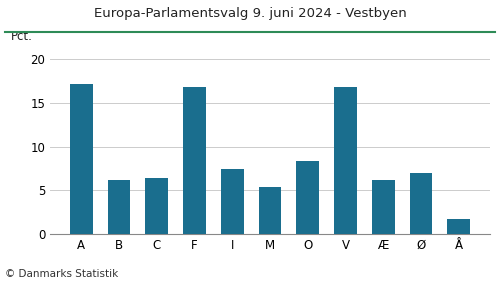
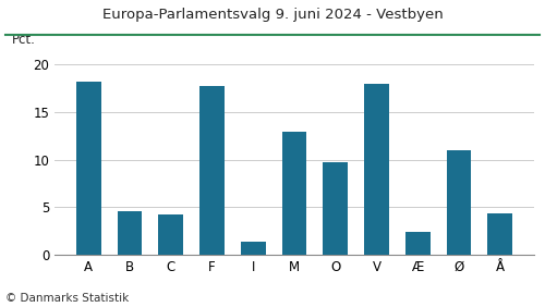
A: 17.2 -> 18.2
B: 6.2 -> 4.6
C: 6.4 -> 4.2
F: 16.8 -> 17.8
I: 7.5 -> 1.4
M: 5.4 -> 13.0
O: 8.4 -> 9.8
V: 16.8 -> 18.0
Æ: 6.2 -> 2.4
Ø: 7.0 -> 11.0
Å: 1.7 -> 4.4
